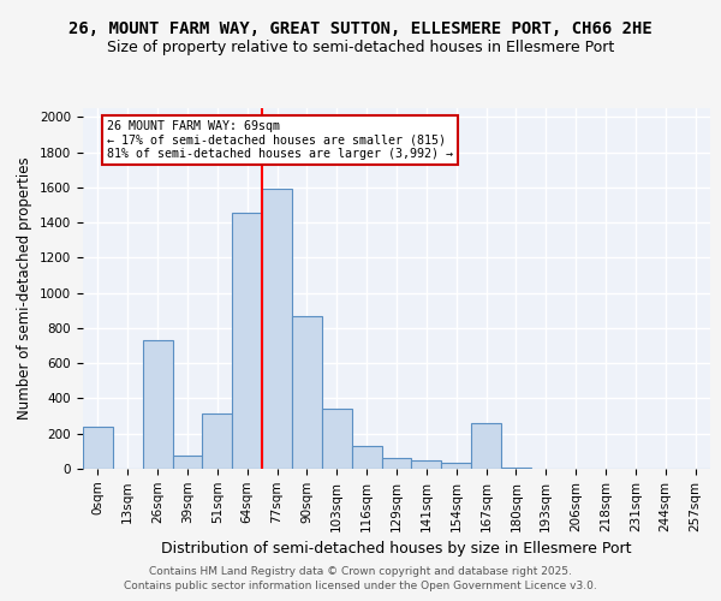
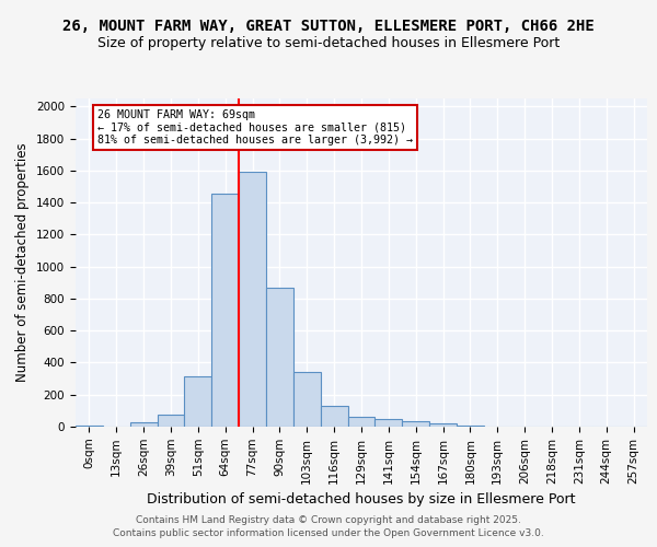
0sqm: 240 -> 10
26sqm: 730 -> 30
167sqm: 260 -> 20
